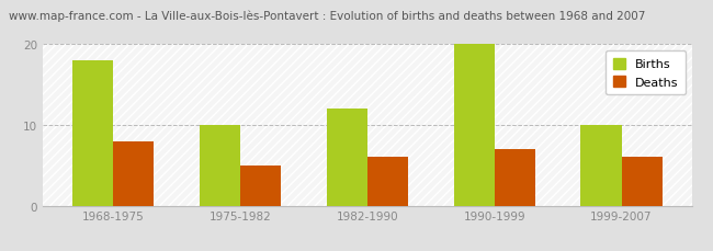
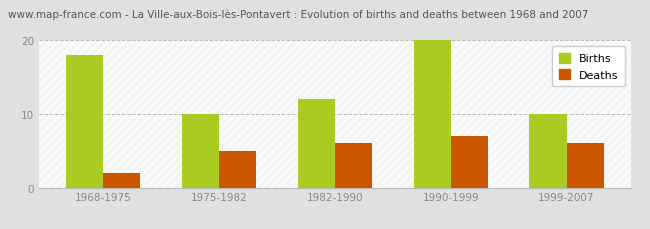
Deaths/1968-1975: 8 -> 2
